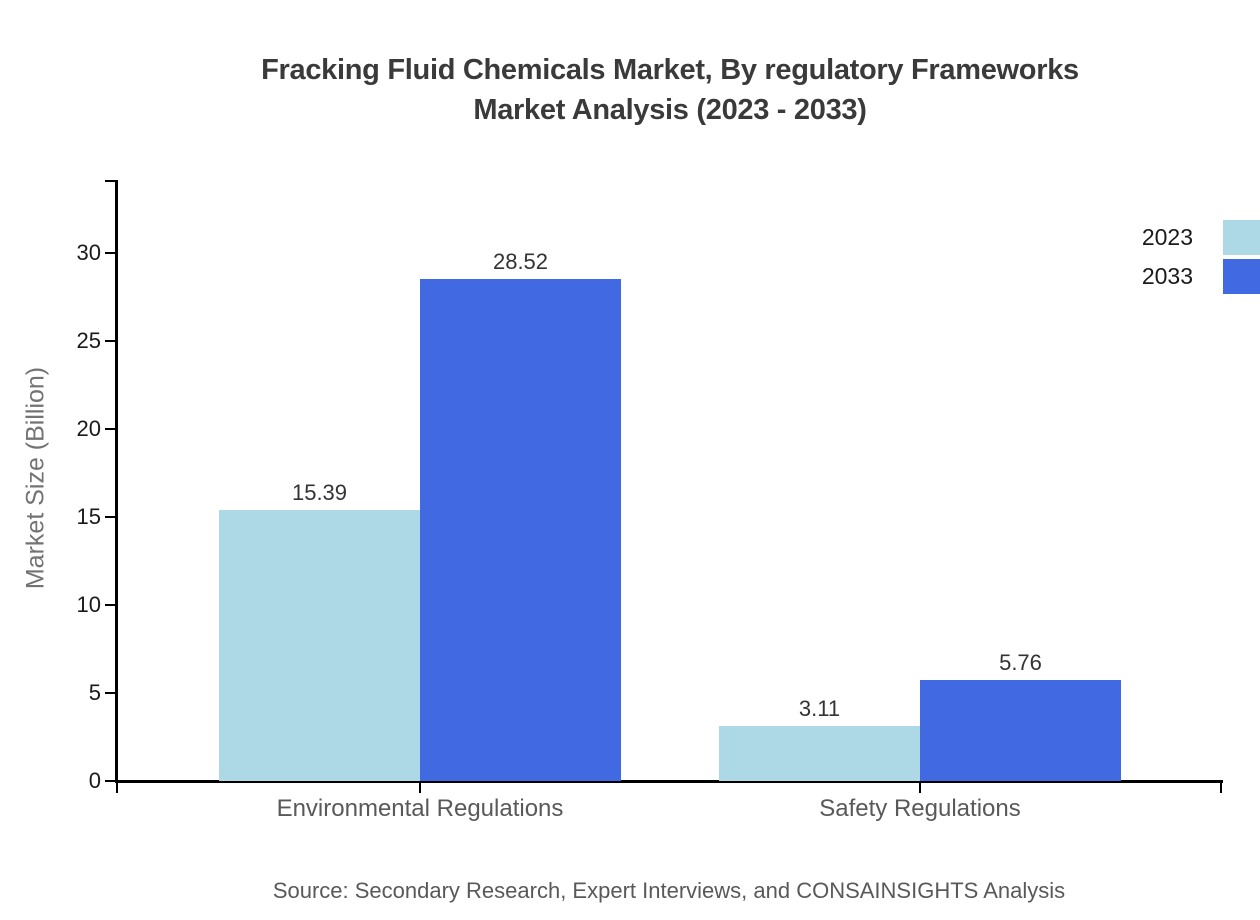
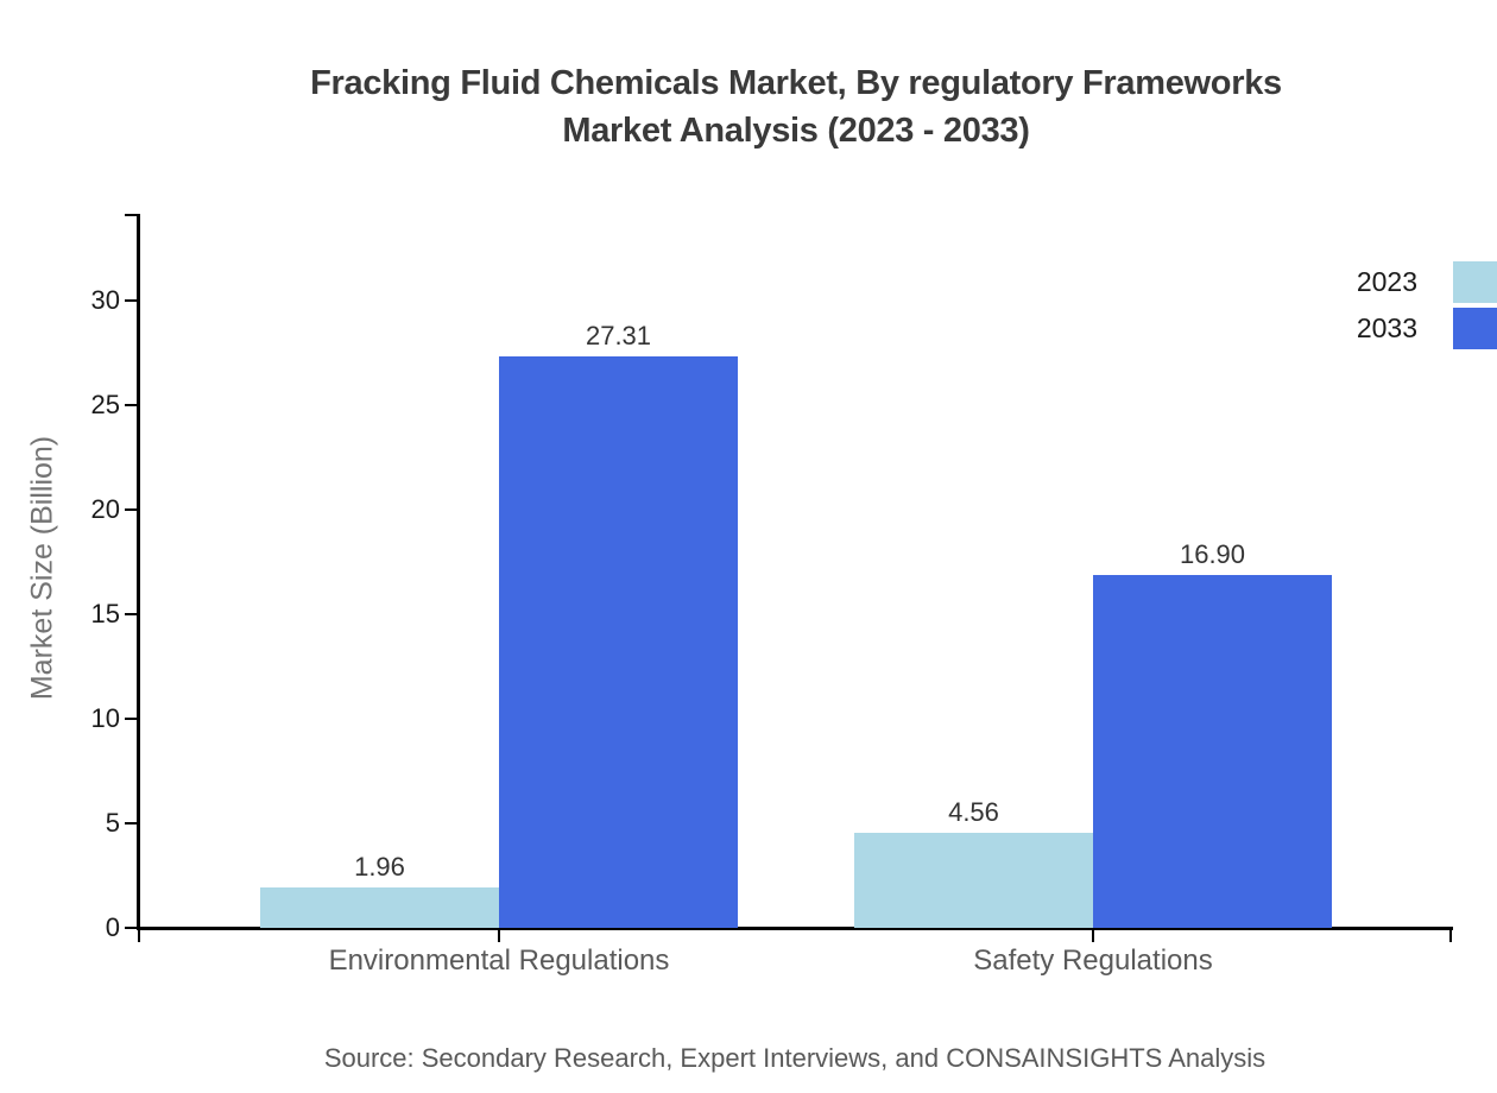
2023/Environmental Regulations: 15.39 -> 1.96
2033/Environmental Regulations: 28.52 -> 27.31
2023/Safety Regulations: 3.11 -> 4.56
2033/Safety Regulations: 5.76 -> 16.90
